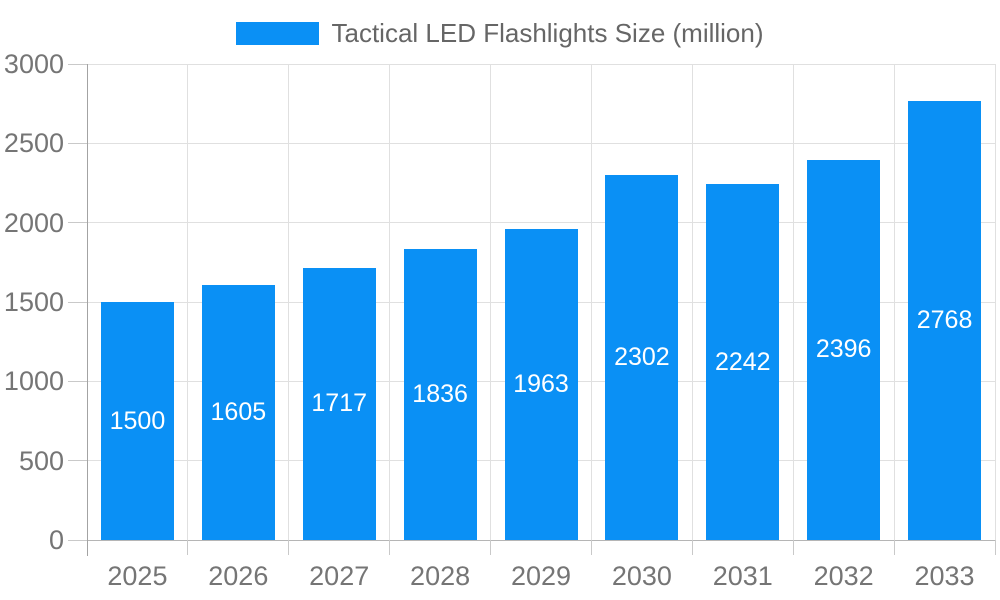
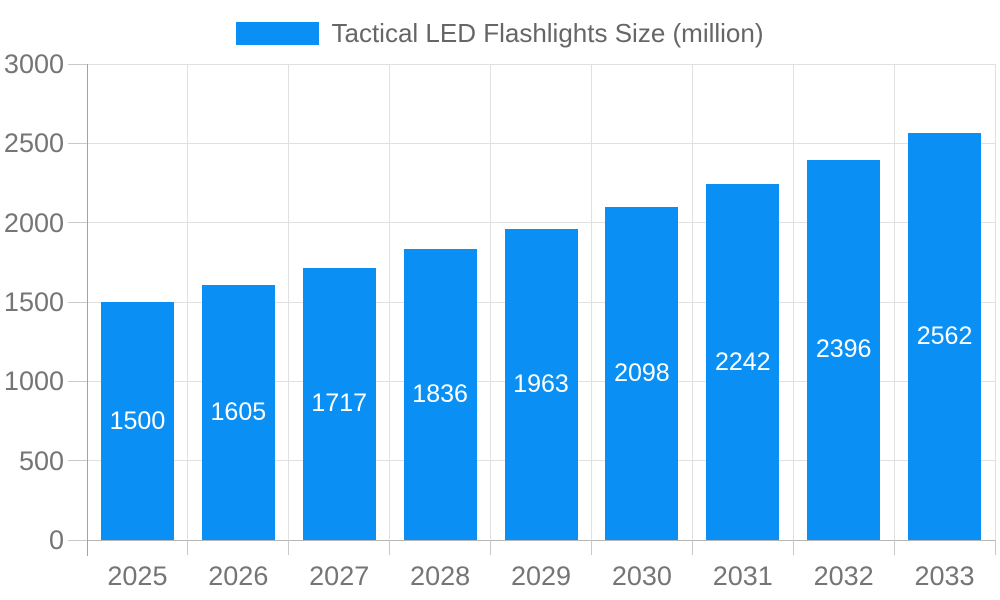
2030: 2302 -> 2098
2033: 2768 -> 2562
